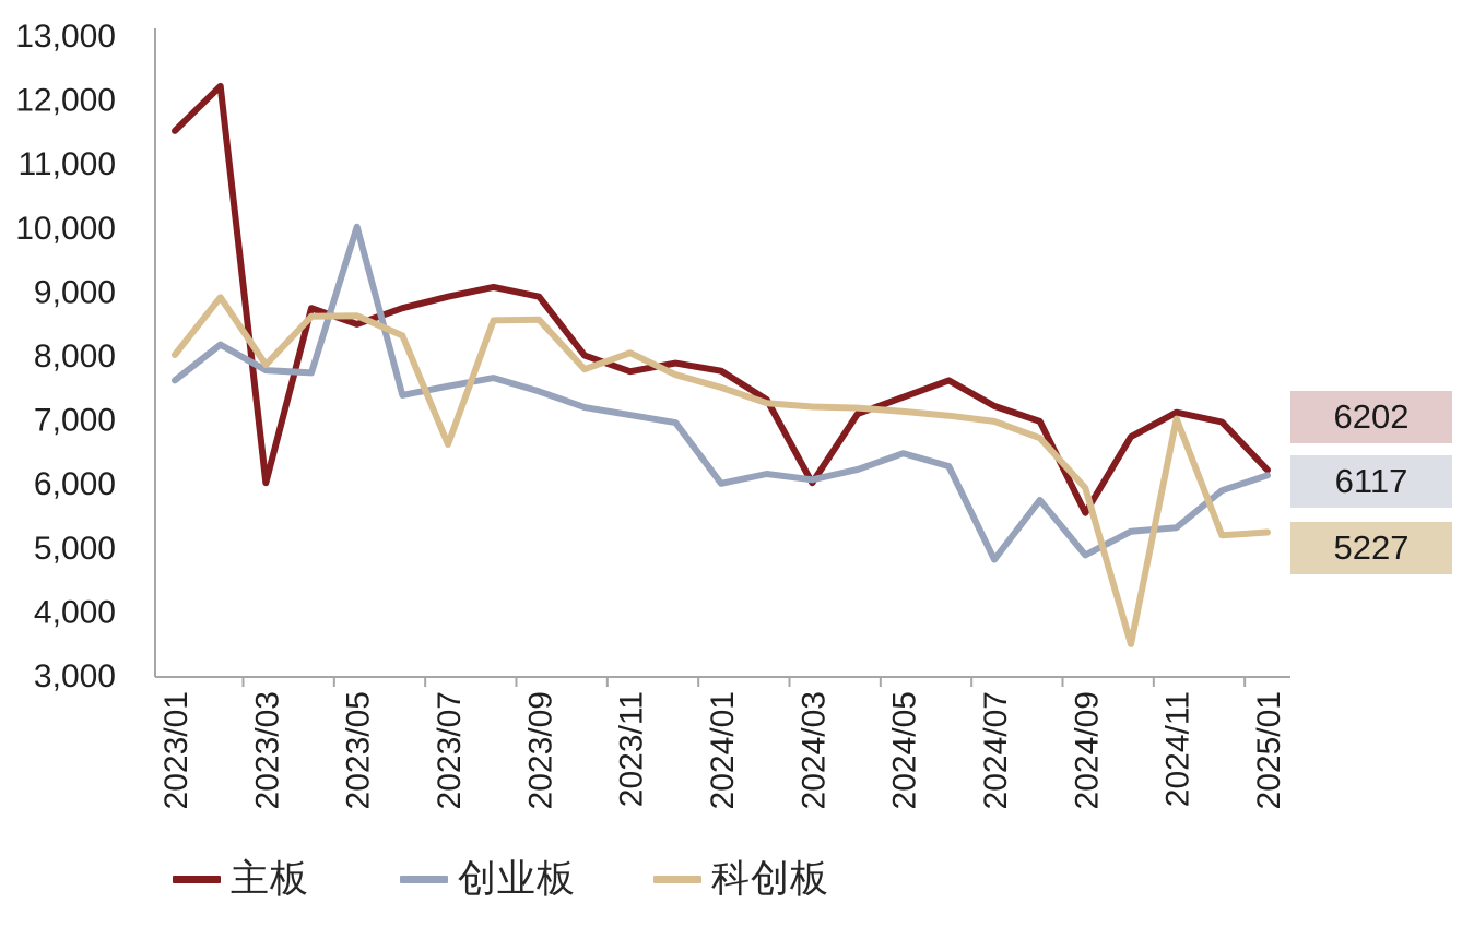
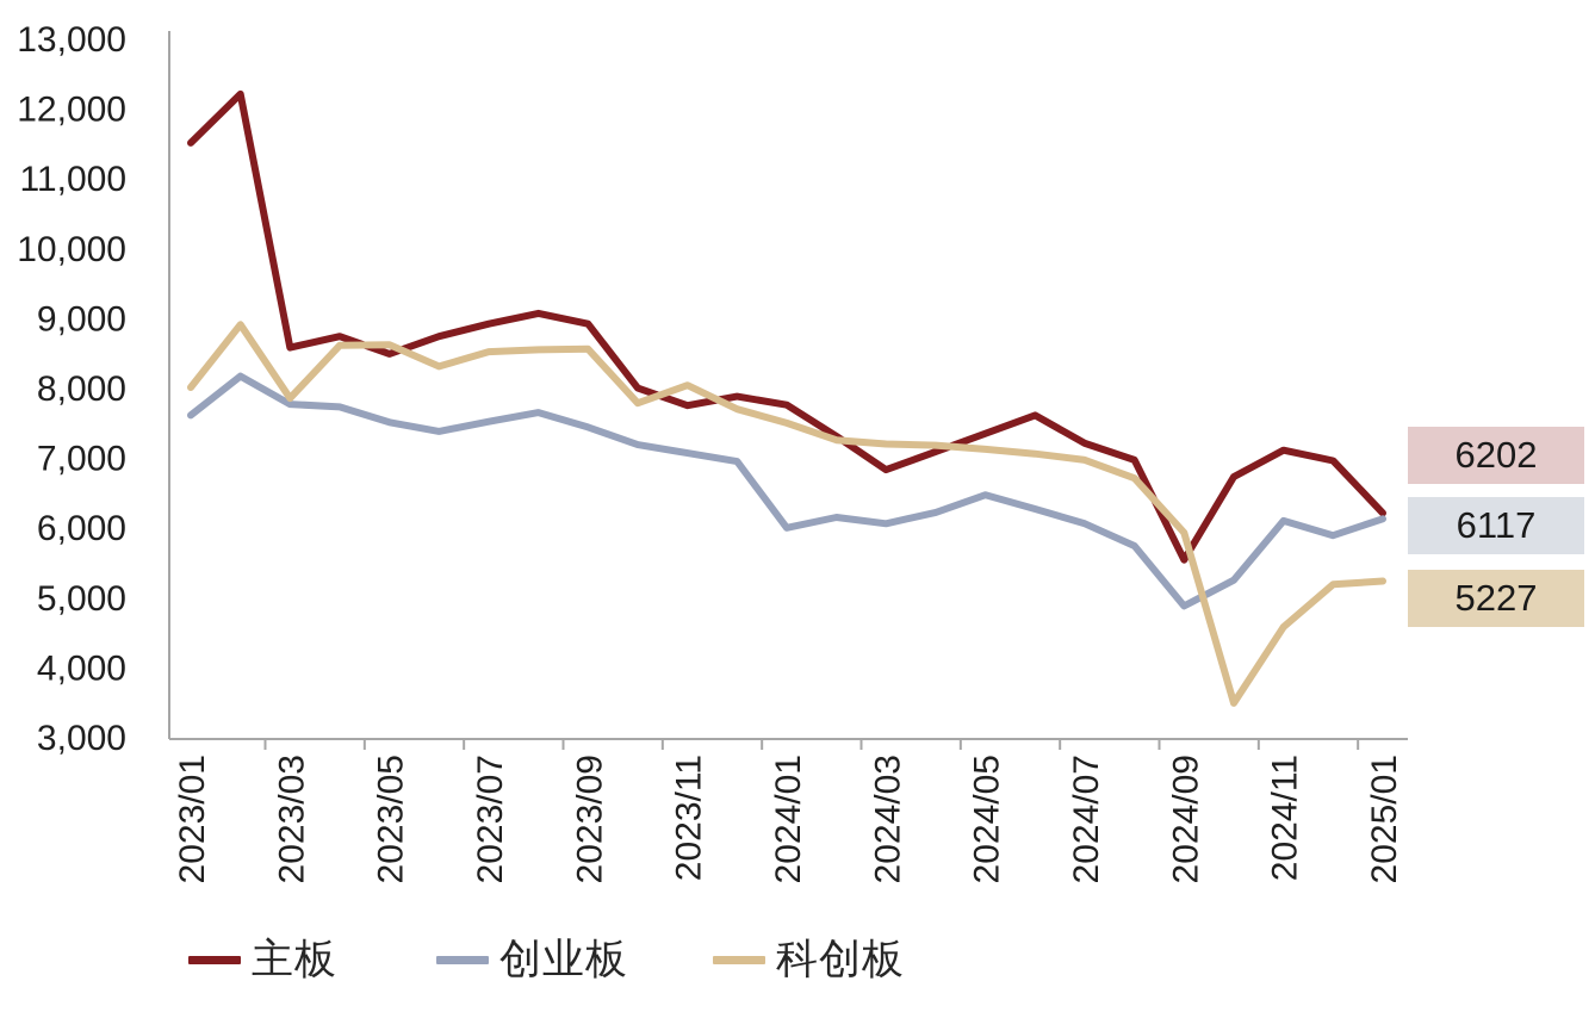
主板/2023/03: 6000 -> 8600
创业板/2023/05: 10000 -> 7500
科创板/2023/07: 6600 -> 8500
主板/2024/03: 6000 -> 6800
创业板/2024/07: 4800 -> 6000
创业板/2024/11: 5300 -> 6100
科创板/2024/11: 7000 -> 4600
